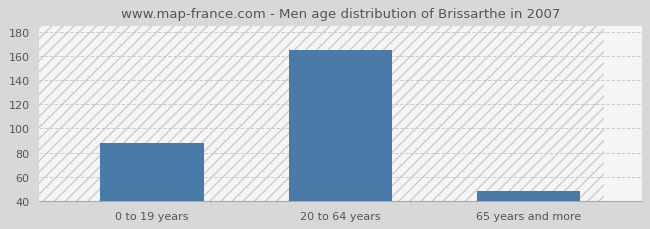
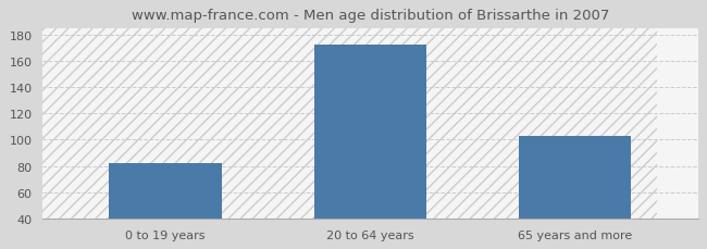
0 to 19 years: 88 -> 82
20 to 64 years: 165 -> 172
65 years and more: 48 -> 103
